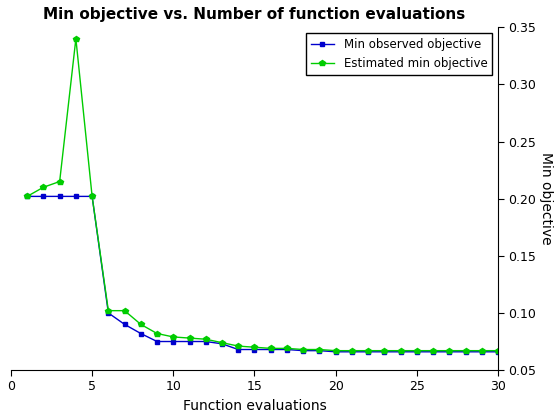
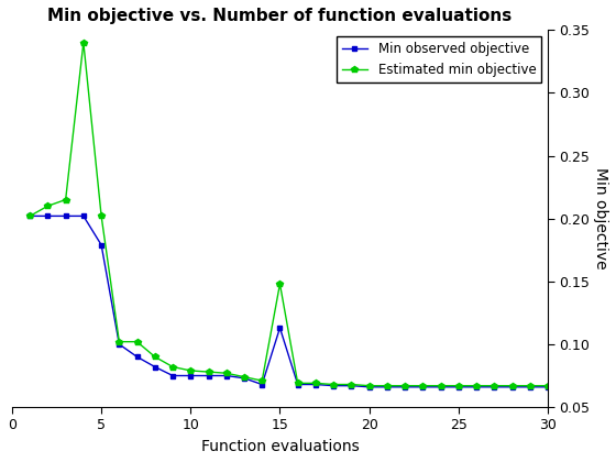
Min observed objective/5: 0.202 -> 0.179
Min observed objective/15: 0.068 -> 0.113
Estimated min objective/15: 0.070 -> 0.148
